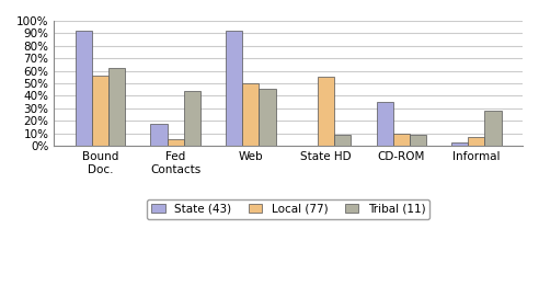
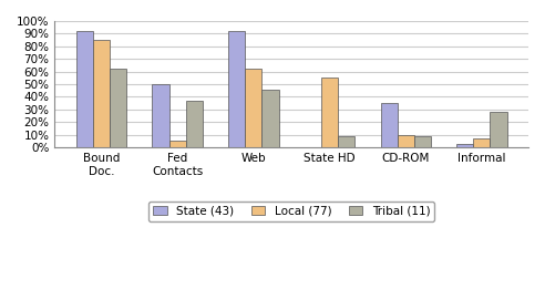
Local (77)/Bound Doc.: 56% -> 85%
State (43)/Fed Contacts: 18% -> 50%
Tribal (11)/Fed Contacts: 44% -> 37%
Local (77)/Web: 50% -> 62%
